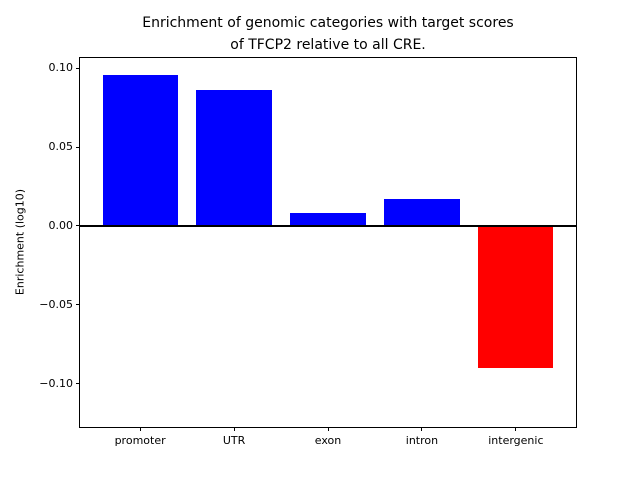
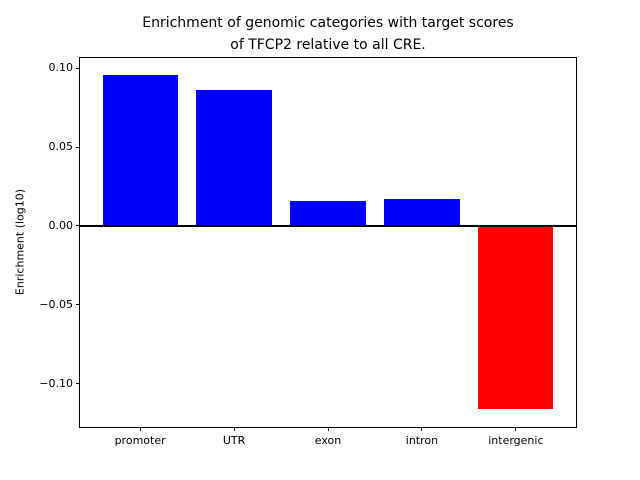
exon: 0.008 -> 0.016
intergenic: -0.090 -> -0.116
